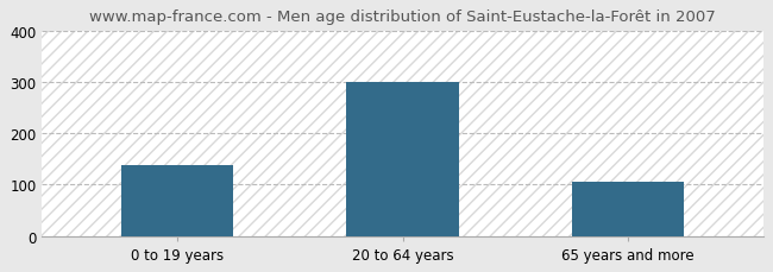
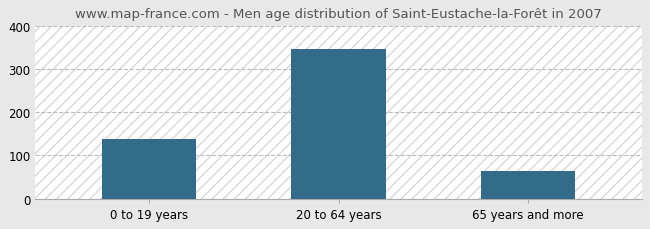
20 to 64 years: 300 -> 347
65 years and more: 105 -> 63
